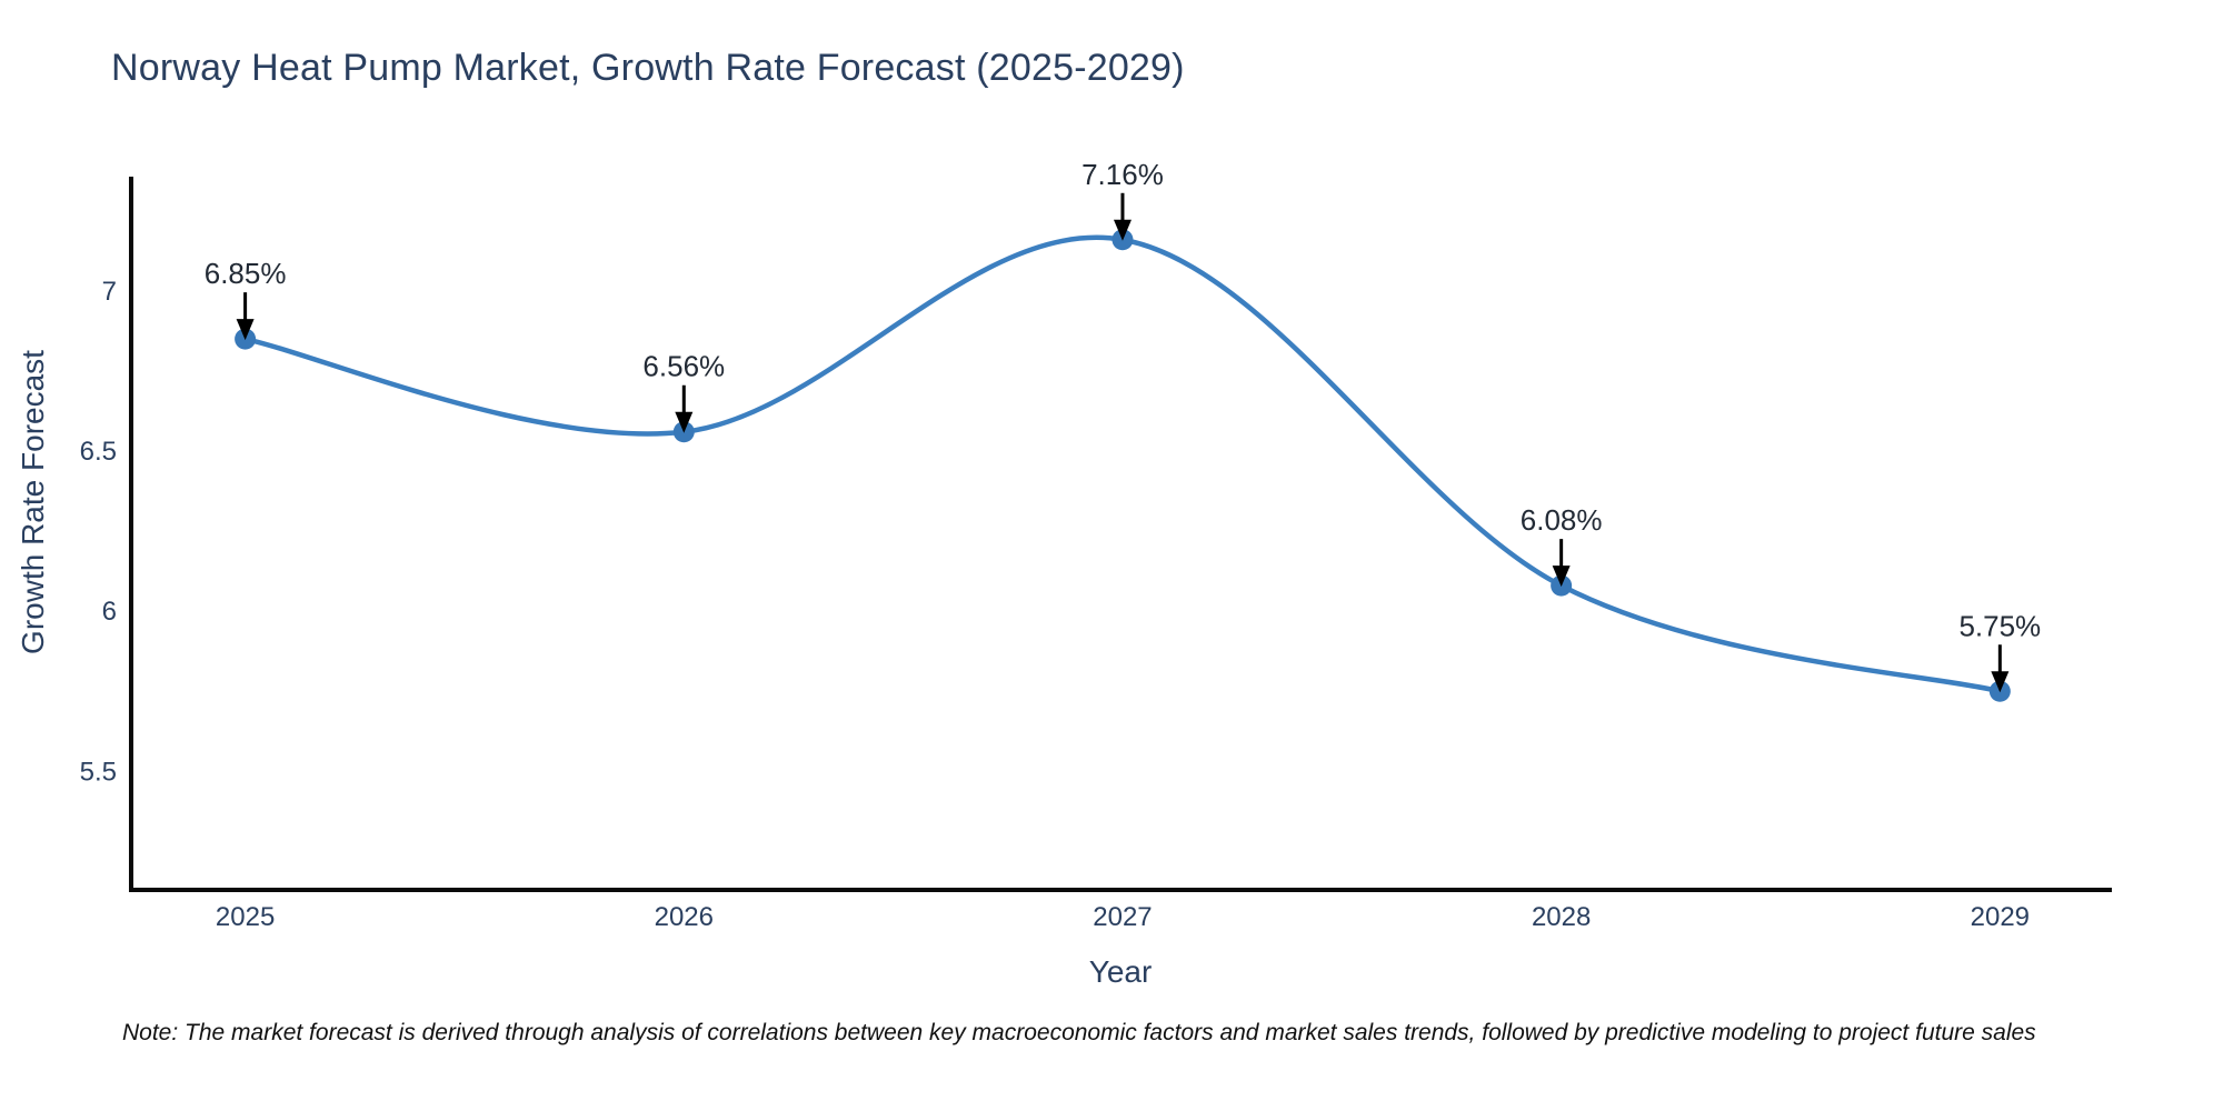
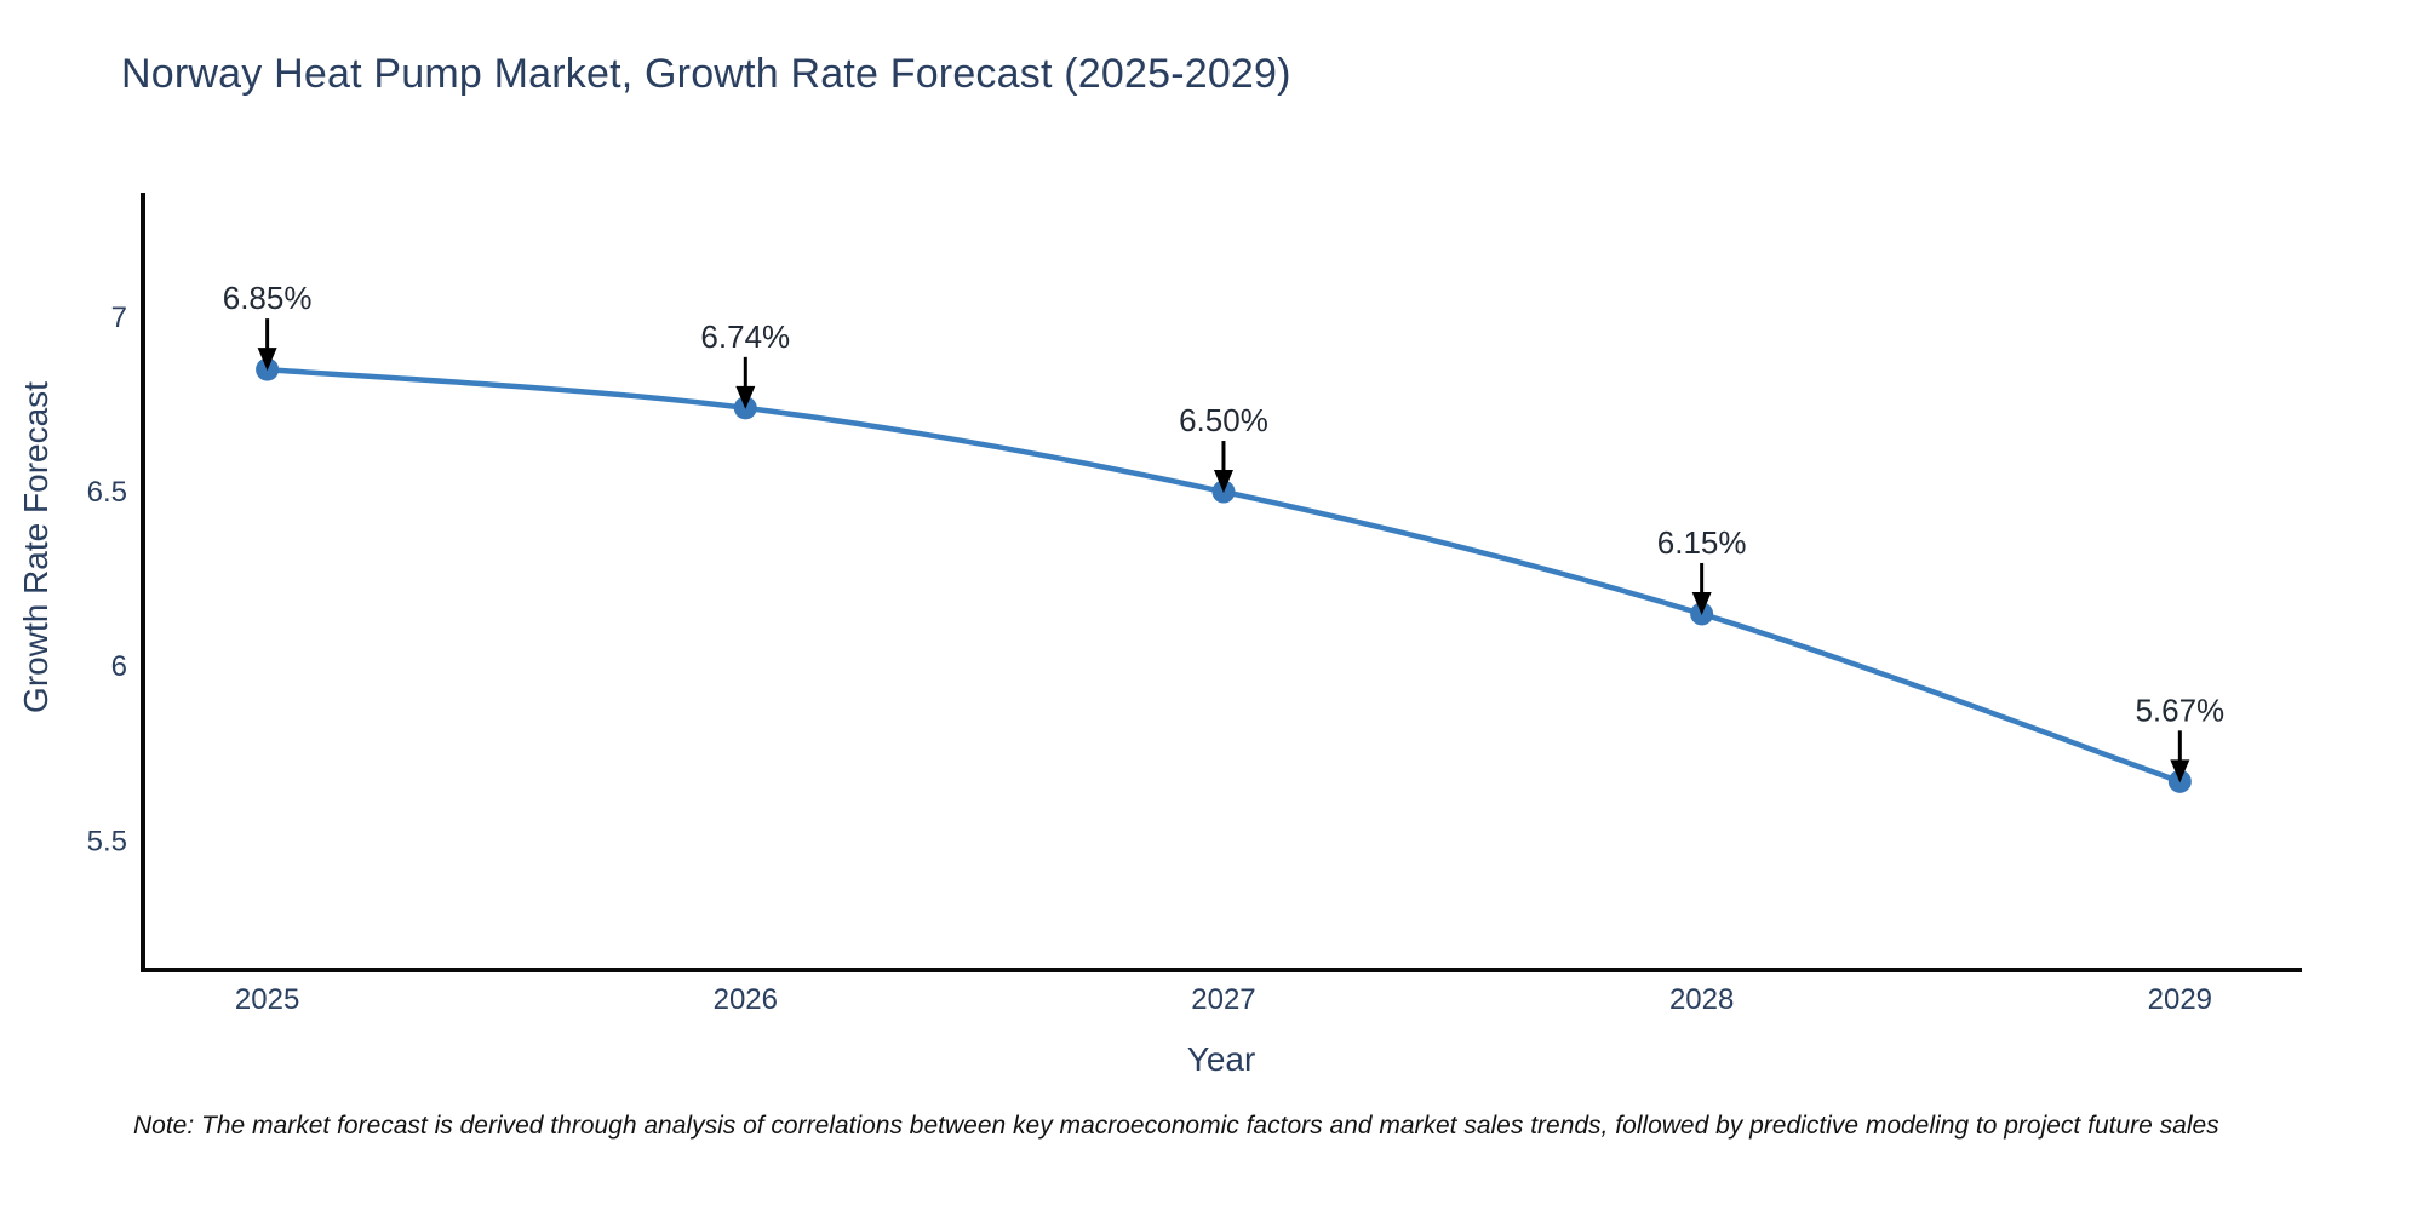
2026: 6.56% -> 6.74%
2027: 7.16% -> 6.50%
2028: 6.08% -> 6.15%
2029: 5.75% -> 5.67%
